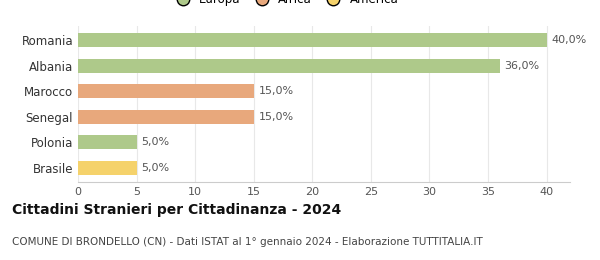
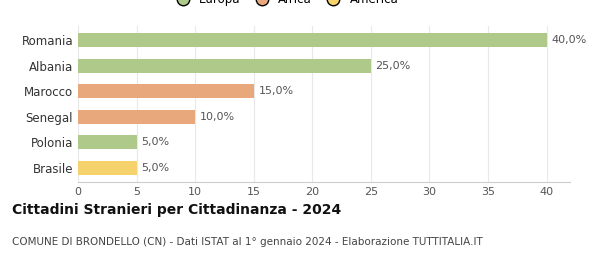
Albania: 36,0% -> 25,0%
Senegal: 15,0% -> 10,0%
